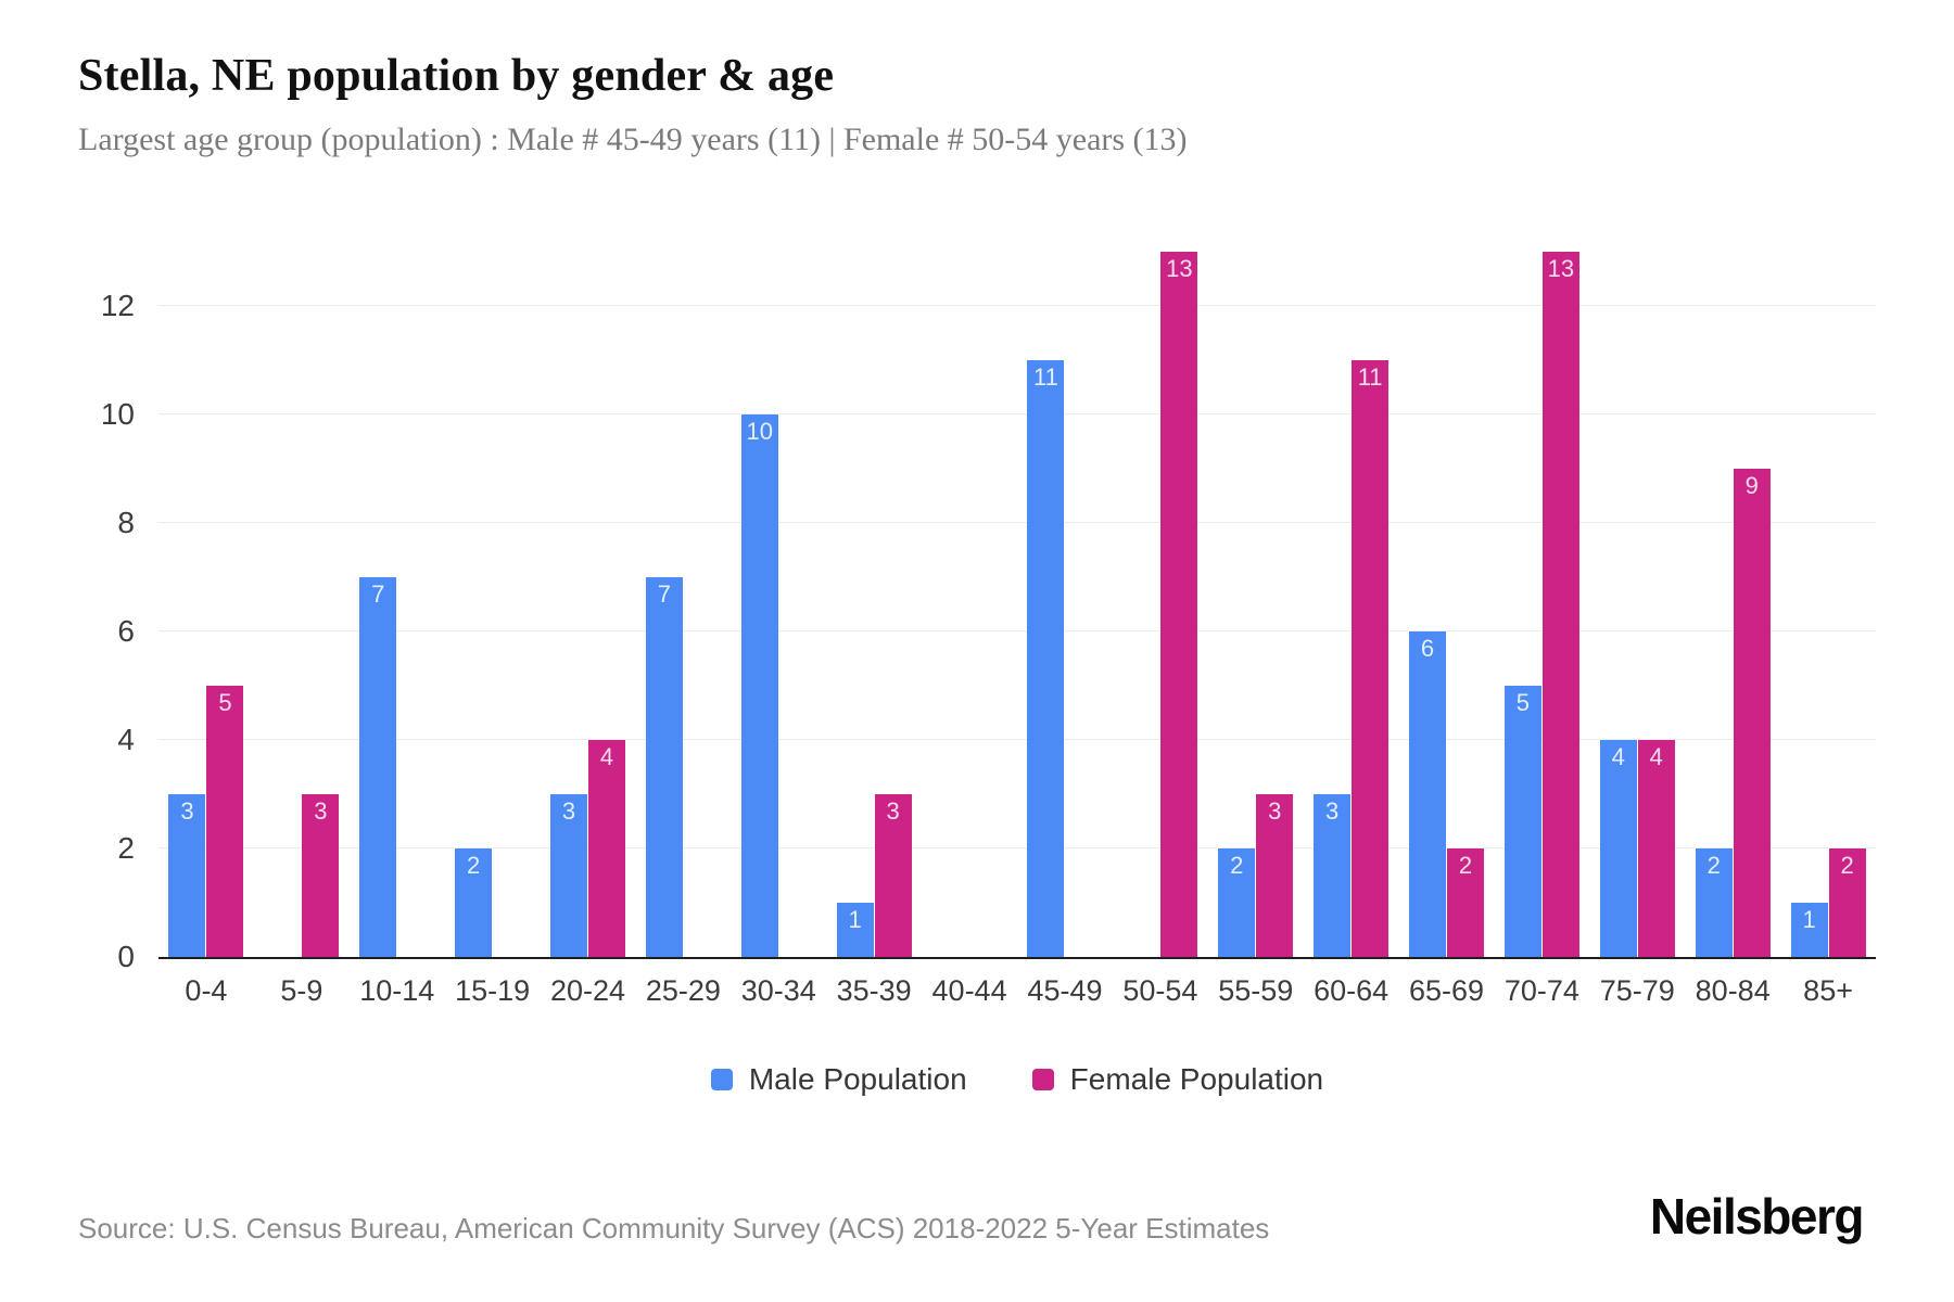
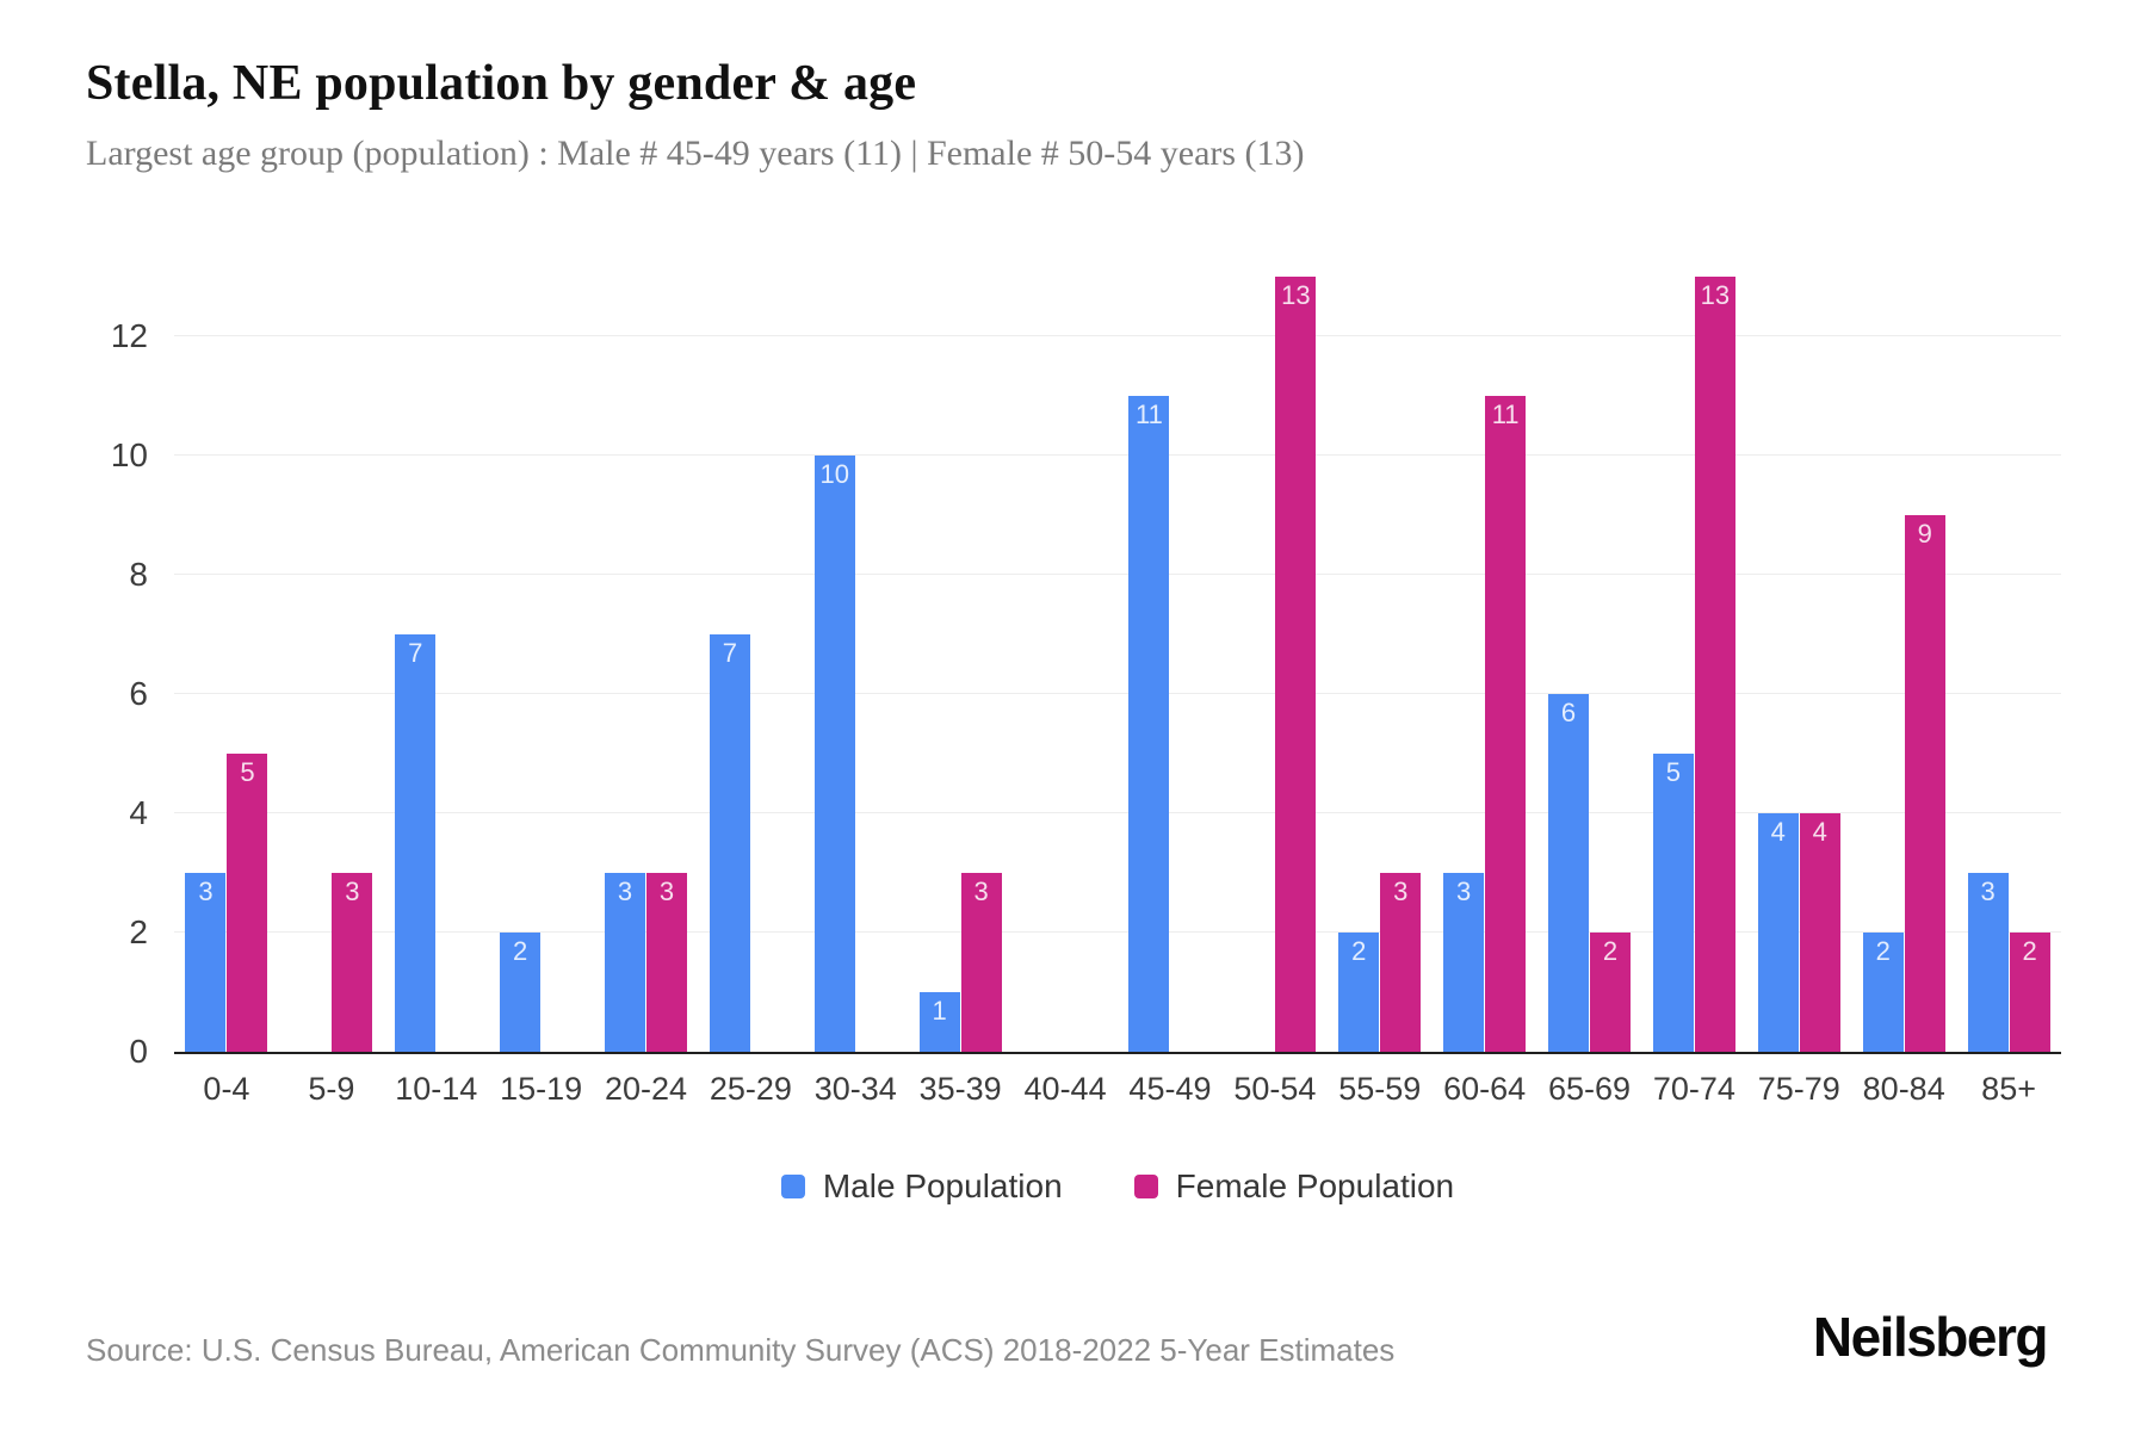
Female Population/20-24: 4 -> 3
Male Population/85+: 1 -> 3
